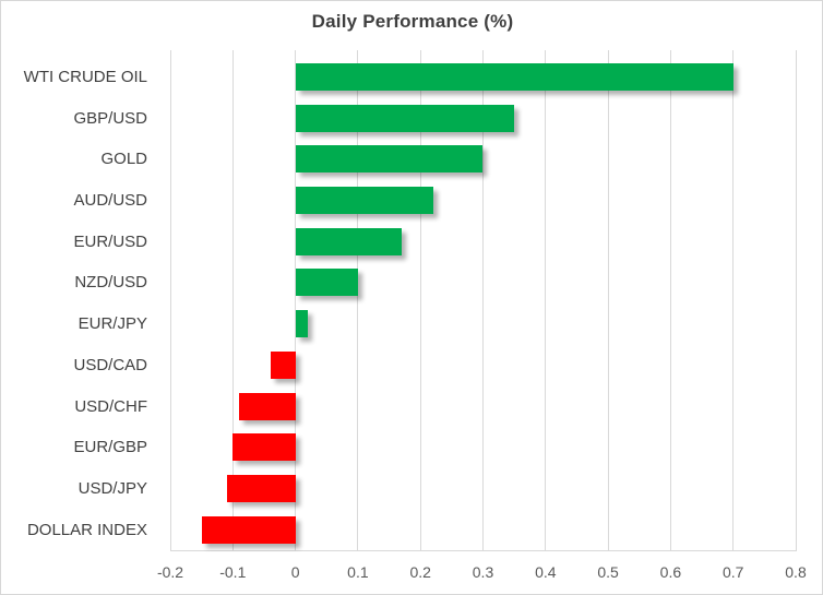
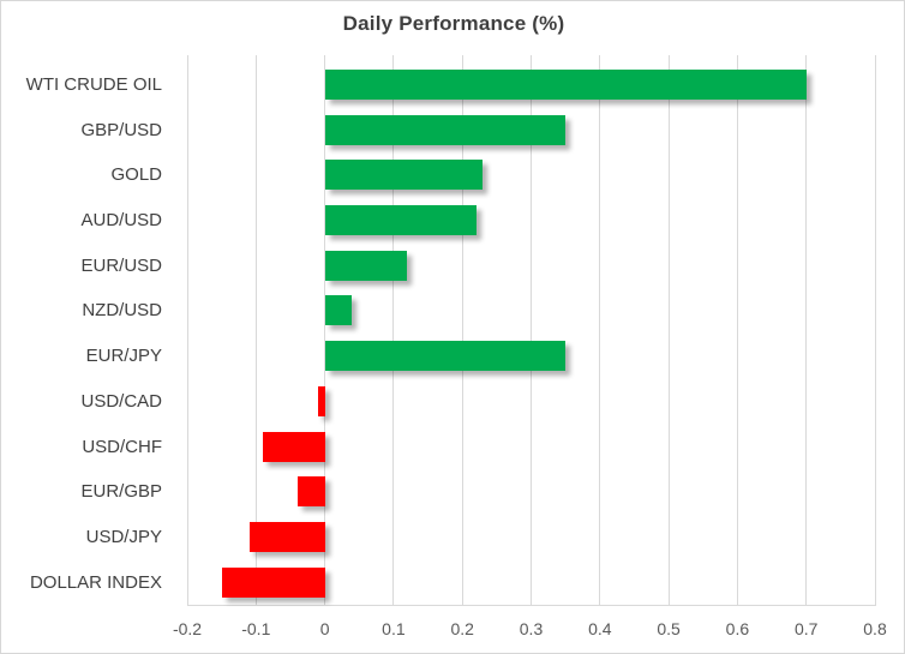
GOLD: 0.30 -> 0.23
EUR/USD: 0.17 -> 0.12
NZD/USD: 0.10 -> 0.04
EUR/JPY: 0.02 -> 0.35
USD/CAD: -0.04 -> -0.01
EUR/GBP: -0.10 -> -0.04
